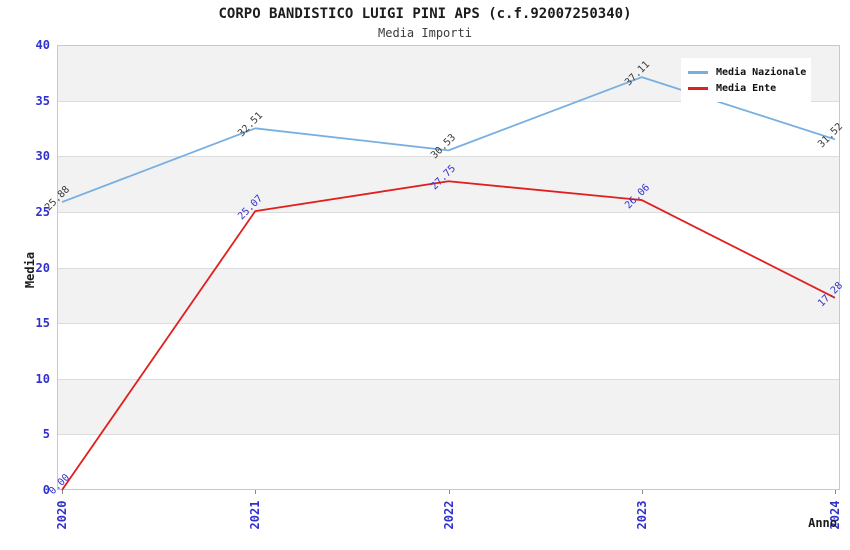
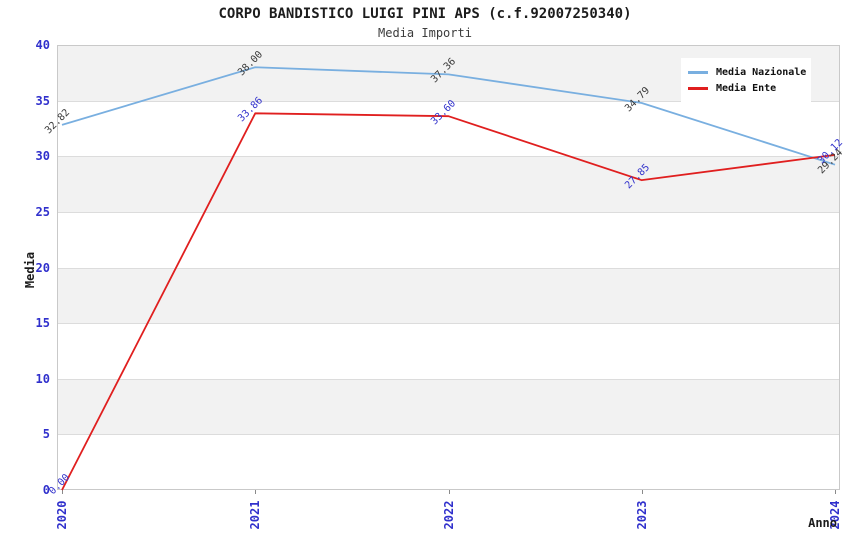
Media Nazionale/2020: 25.88 -> 32.82
Media Nazionale/2021: 32.51 -> 38.00
Media Ente/2021: 25.07 -> 33.86
Media Nazionale/2022: 30.53 -> 37.36
Media Ente/2022: 27.75 -> 33.60
Media Nazionale/2023: 37.11 -> 34.79
Media Ente/2023: 26.06 -> 27.85
Media Nazionale/2024: 31.52 -> 29.24
Media Ente/2024: 17.28 -> 30.12
